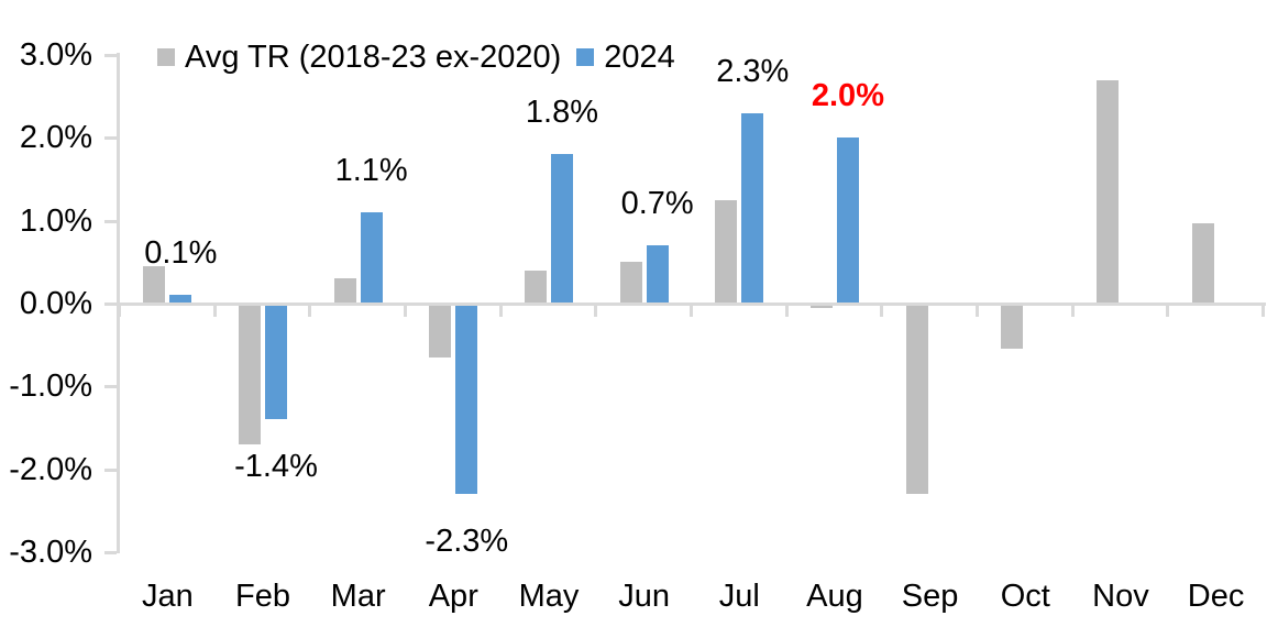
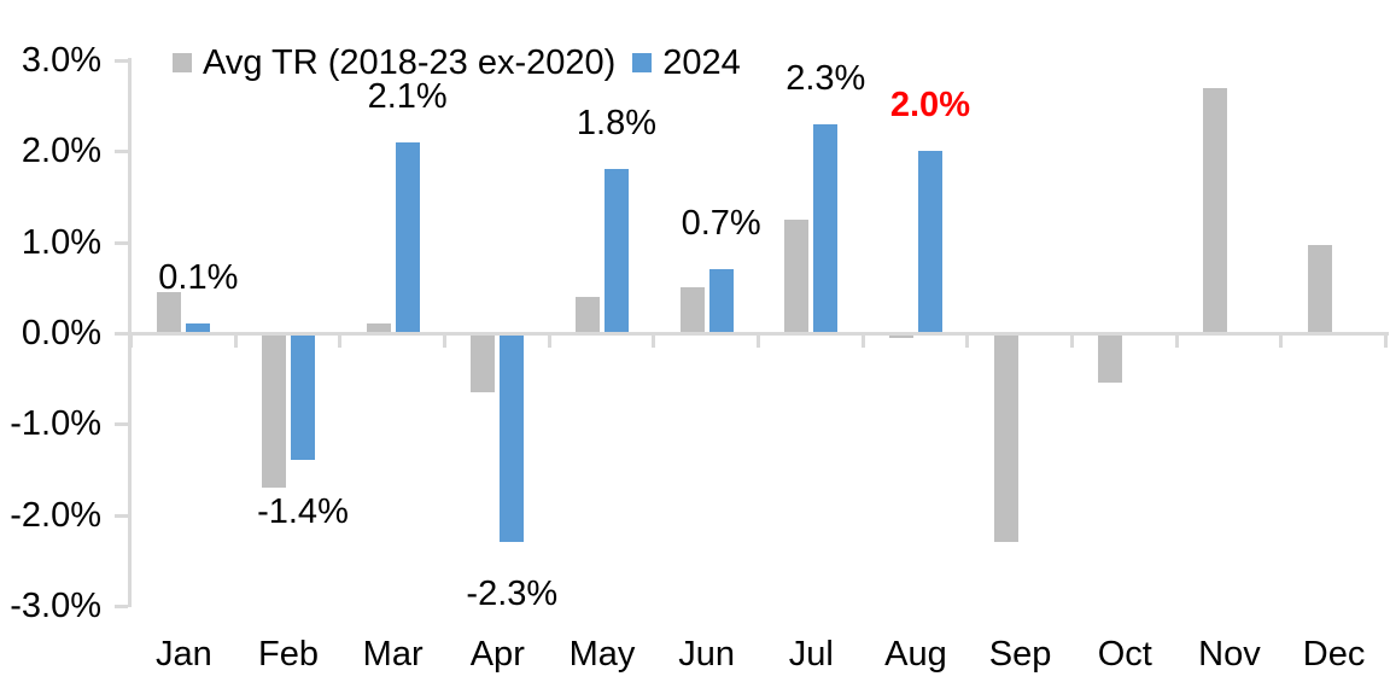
Avg TR (2018-23 ex-2020)/Mar: 0.3% -> 0.1%
2024/Mar: 1.1% -> 2.1%
